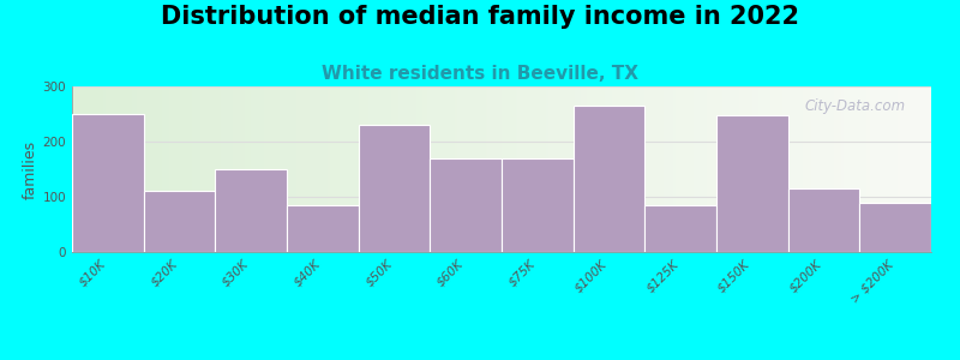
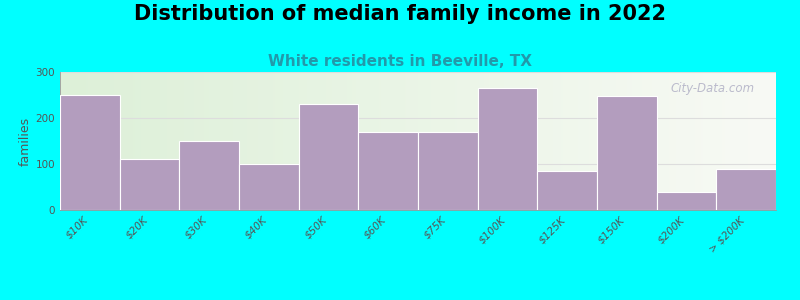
$40K: 85 -> 100
$200K: 115 -> 40
